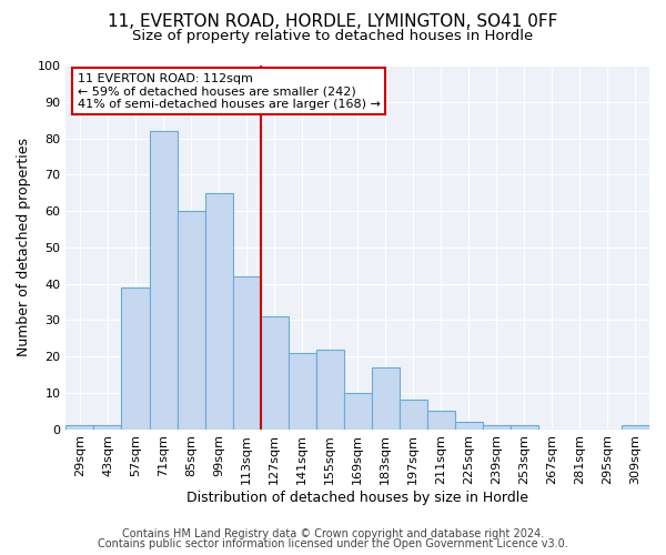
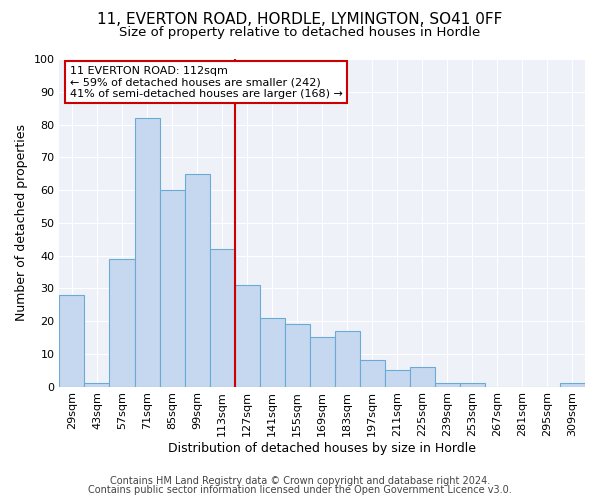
29sqm: 1 -> 28
155sqm: 22 -> 19
169sqm: 10 -> 15
225sqm: 2 -> 6
